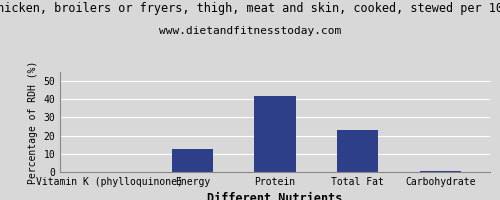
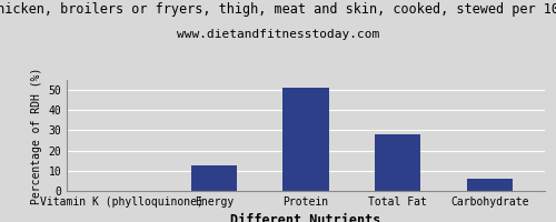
Protein: 42 -> 51
Total Fat: 23 -> 28
Carbohydrate: 0 -> 6
